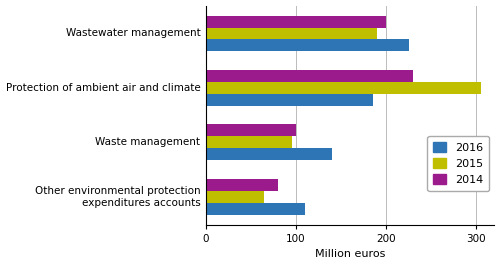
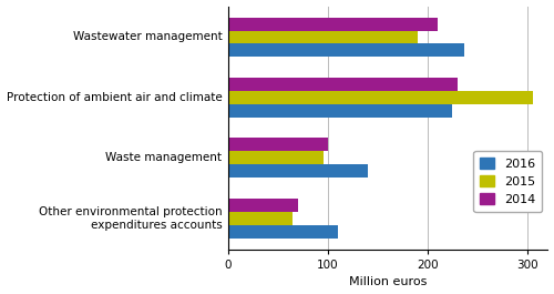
2014/Wastewater management: 200 -> 210
2016/Wastewater management: 225 -> 236
2016/Protection of ambient air and climate: 185 -> 224
2014/Other environmental protection expenditures accounts: 80 -> 70
